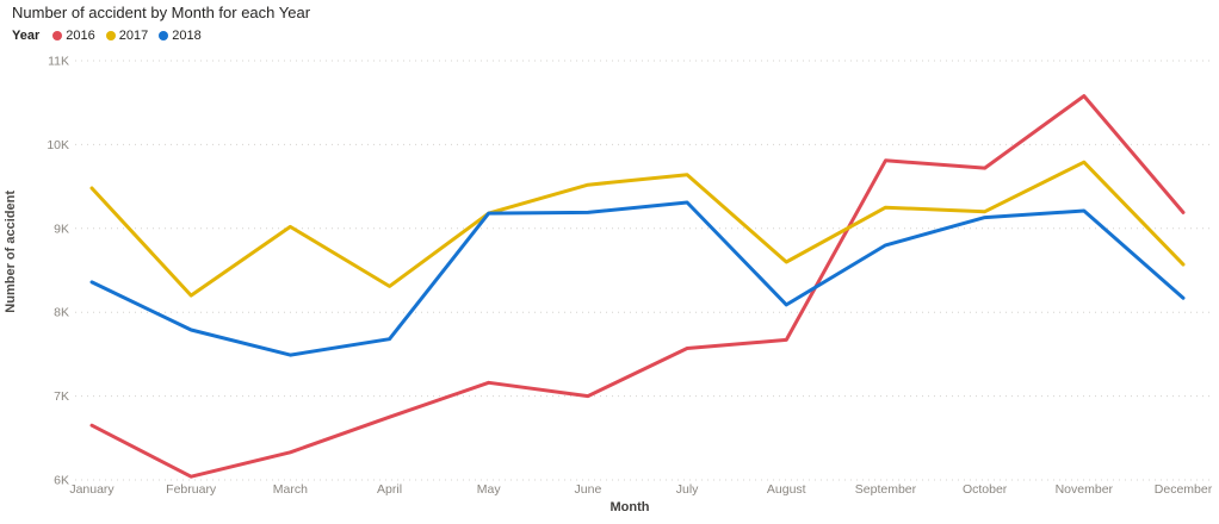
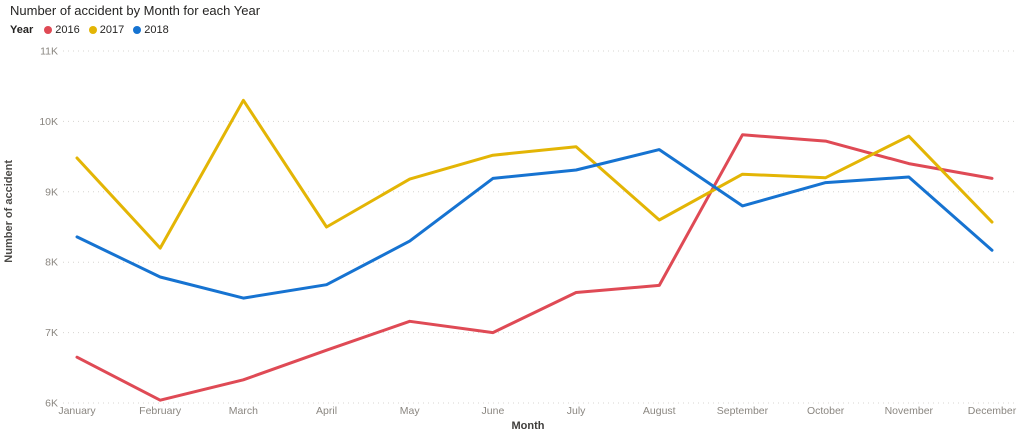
2017/March: 9.0K -> 10.3K
2017/April: 8.3K -> 8.5K
2018/May: 9.2K -> 8.3K
2018/August: 8.1K -> 9.6K
2016/November: 10.6K -> 9.4K
